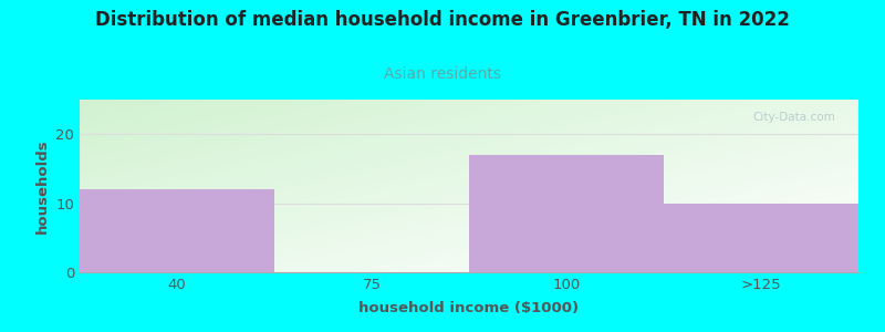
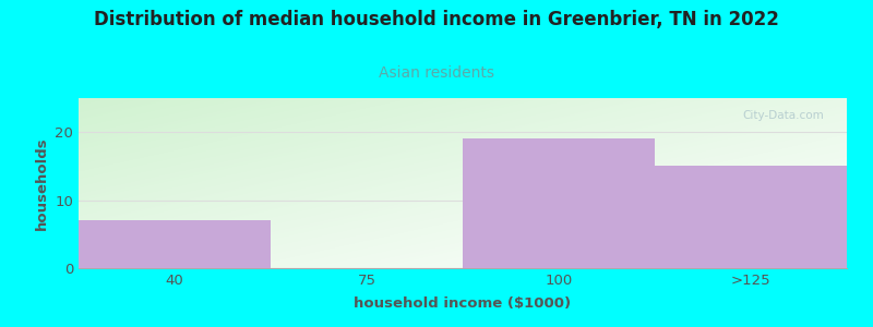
40: 12 -> 7
100: 17 -> 19
>125: 10 -> 15
